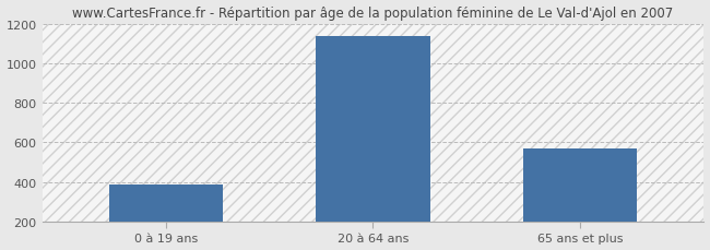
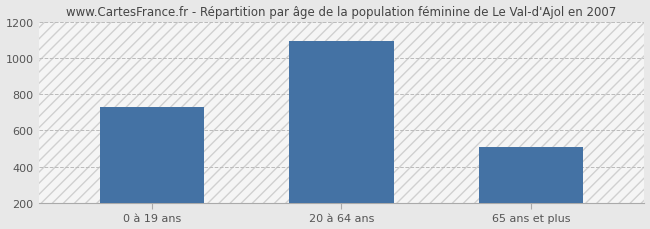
0 à 19 ans: 390 -> 730
20 à 64 ans: 1140 -> 1090
65 ans et plus: 570 -> 510
